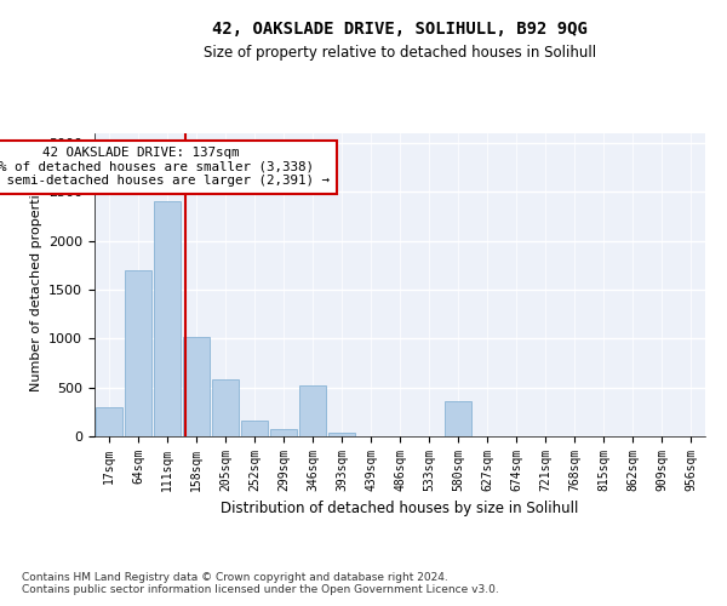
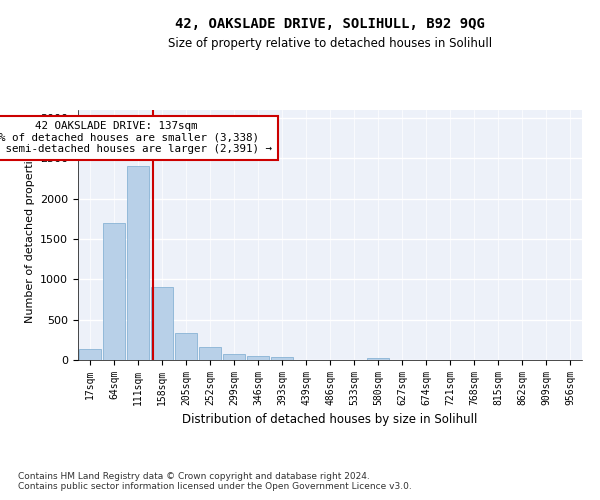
17sqm: 300 -> 140
158sqm: 1020 -> 910
205sqm: 580 -> 340
346sqm: 520 -> 50
580sqm: 360 -> 30
